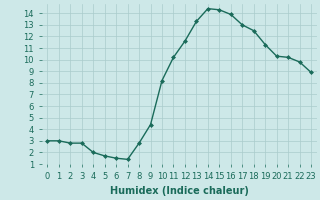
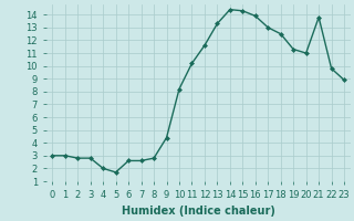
6: 1.5 -> 2.6
7: 1.4 -> 2.6
20: 10.3 -> 11.0
21: 10.2 -> 13.8
